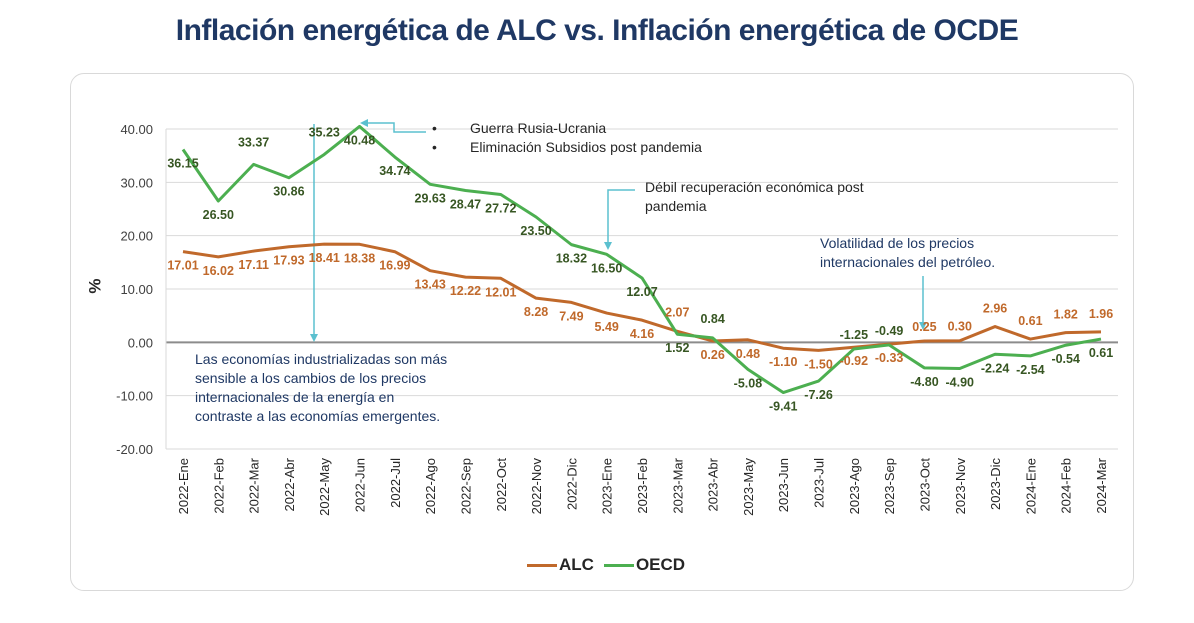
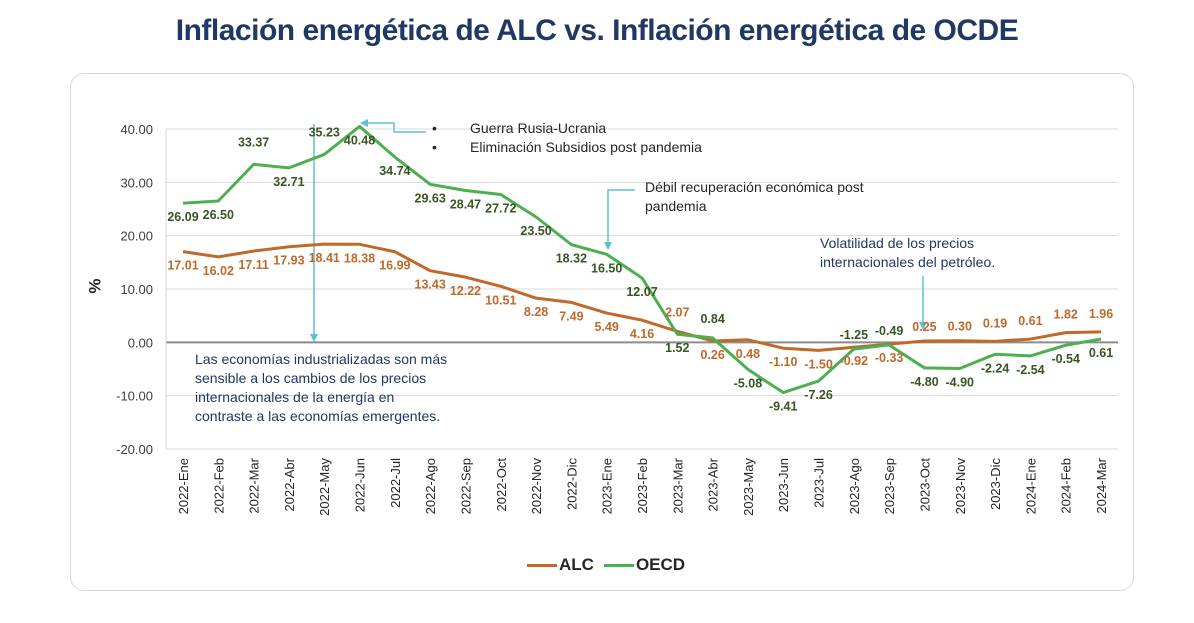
OECD/2022-Ene: 36.15 -> 26.09
OECD/2022-Abr: 30.86 -> 32.71
ALC/2022-Oct: 12.01 -> 10.51
ALC/2023-Dic: 2.96 -> 0.19
